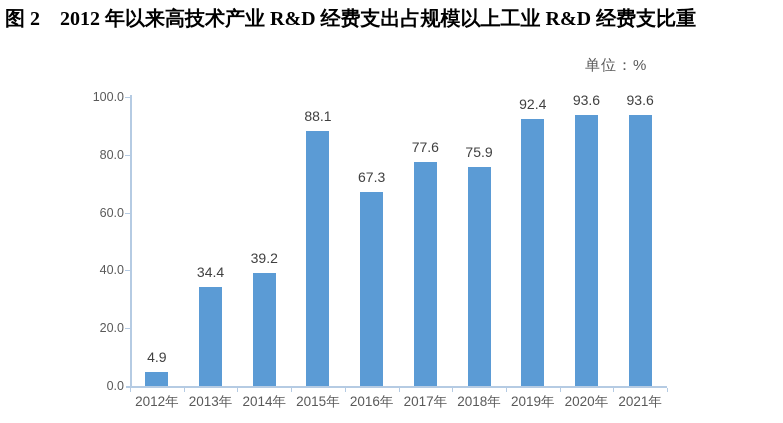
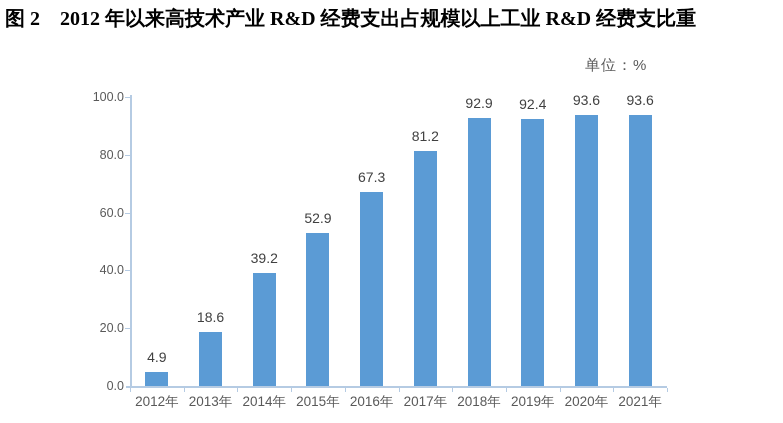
2013年: 34.4 -> 18.6
2015年: 88.1 -> 52.9
2017年: 77.6 -> 81.2
2018年: 75.9 -> 92.9
